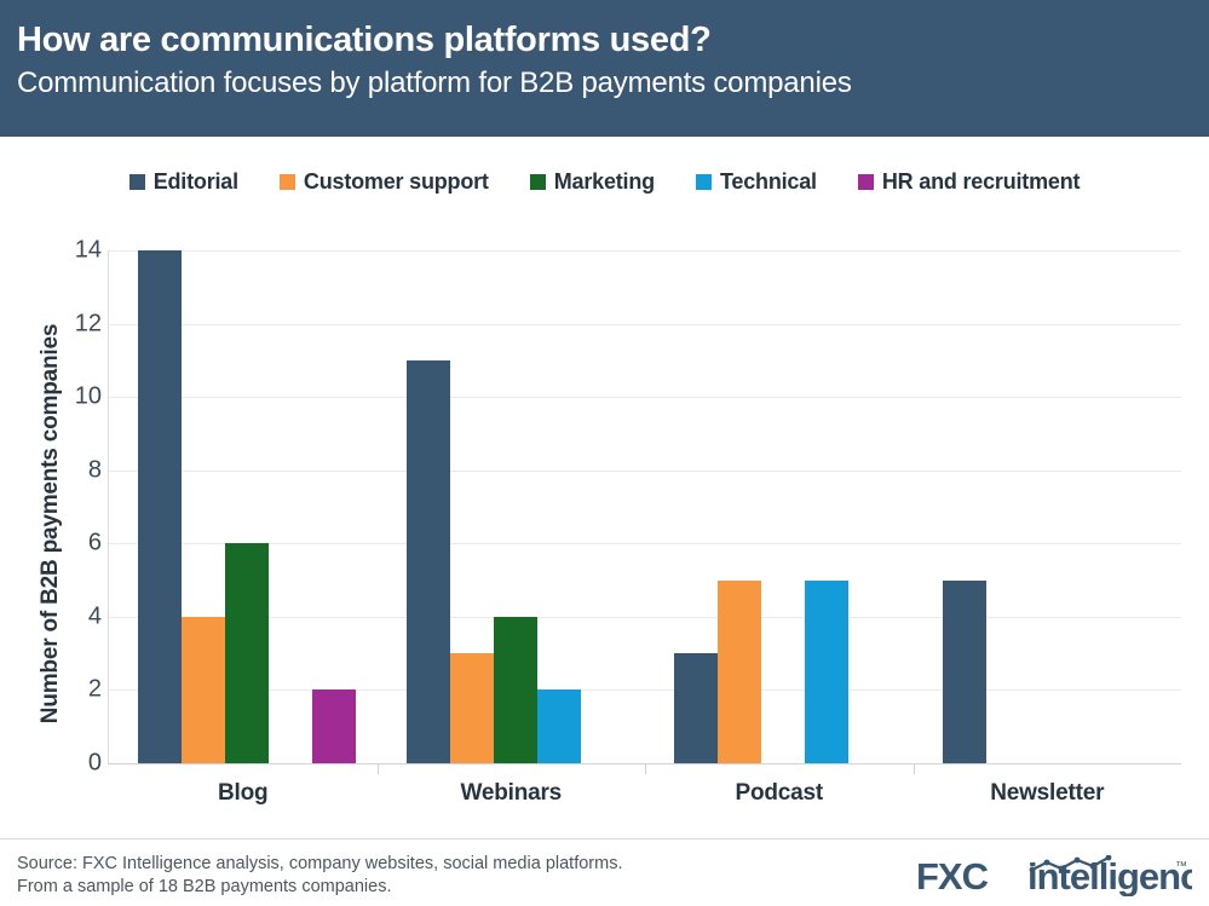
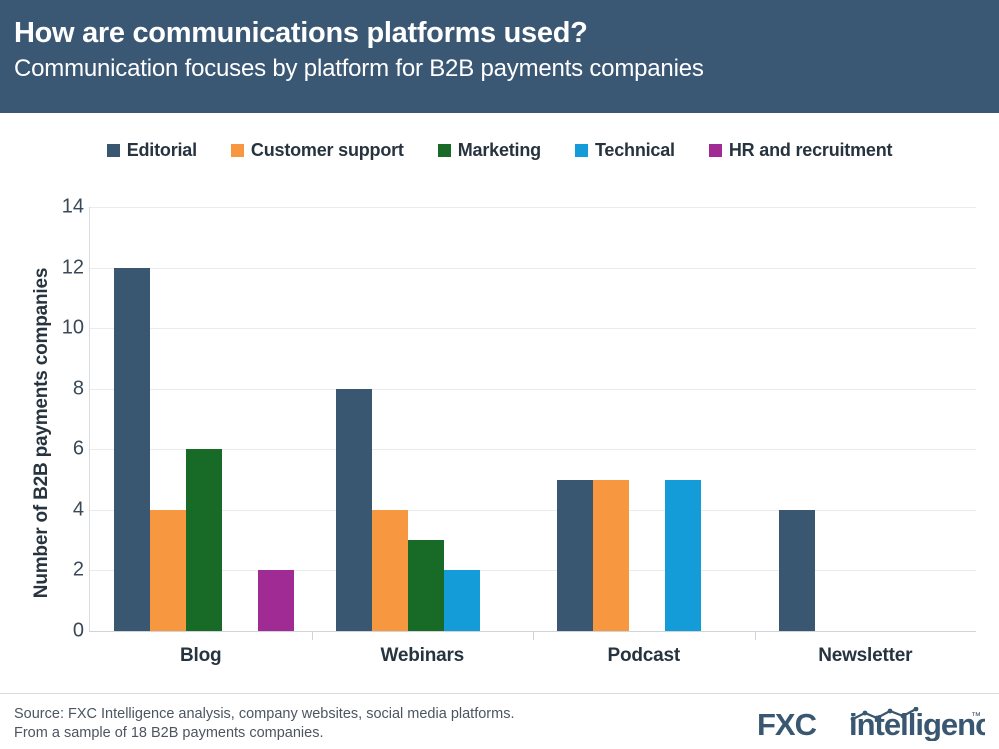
Editorial/Blog: 14 -> 12
Editorial/Webinars: 11 -> 8
Customer support/Webinars: 3 -> 4
Marketing/Webinars: 4 -> 3
Editorial/Podcast: 3 -> 5
Editorial/Newsletter: 5 -> 4
